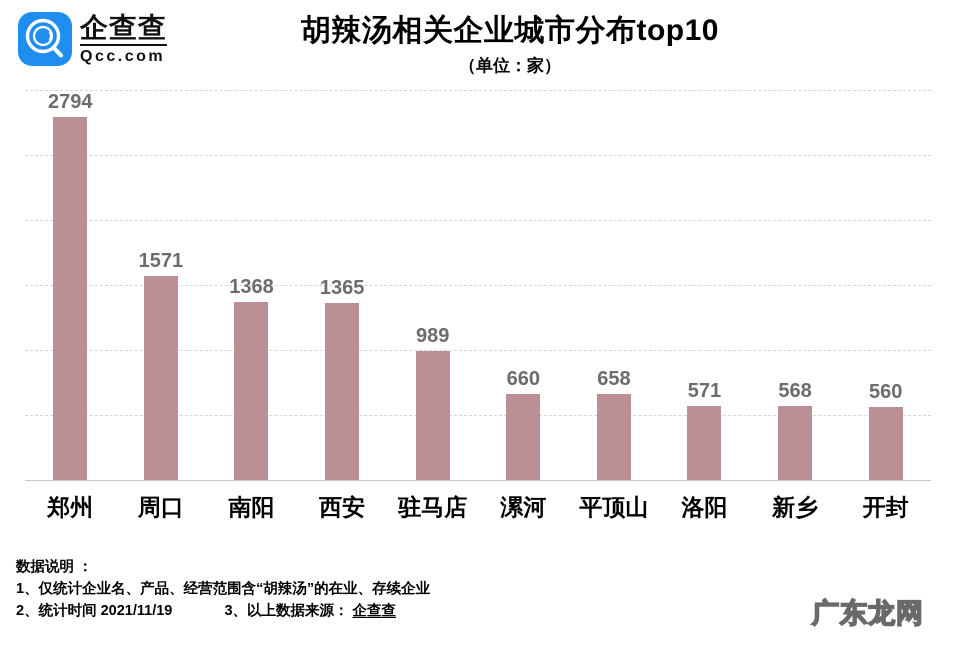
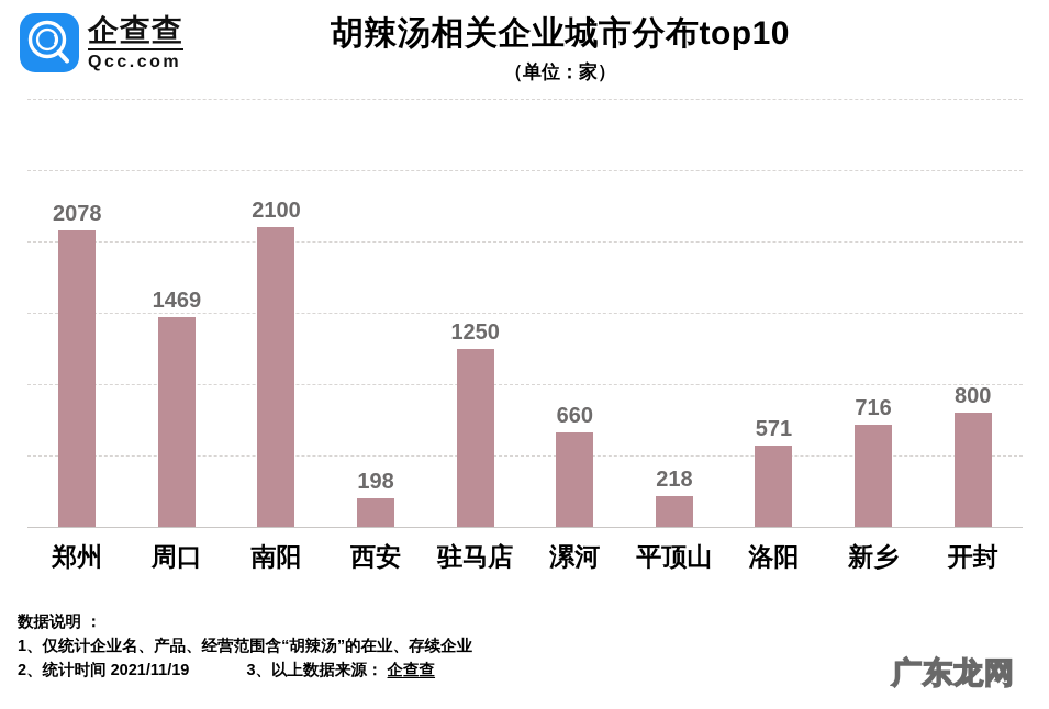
郑州: 2794 -> 2078
周口: 1571 -> 1469
南阳: 1368 -> 2100
西安: 1365 -> 198
驻马店: 989 -> 1250
平顶山: 658 -> 218
新乡: 568 -> 716
开封: 560 -> 800
